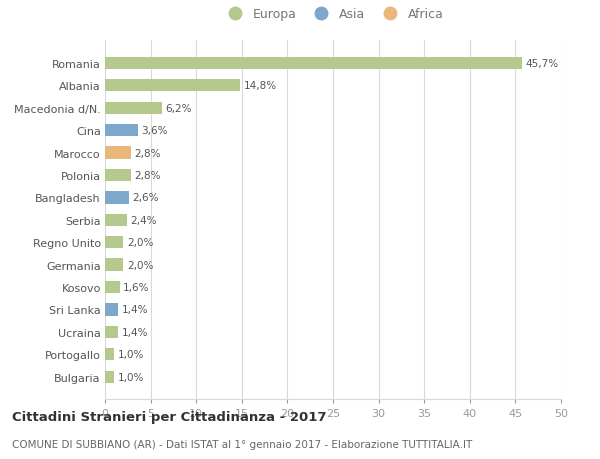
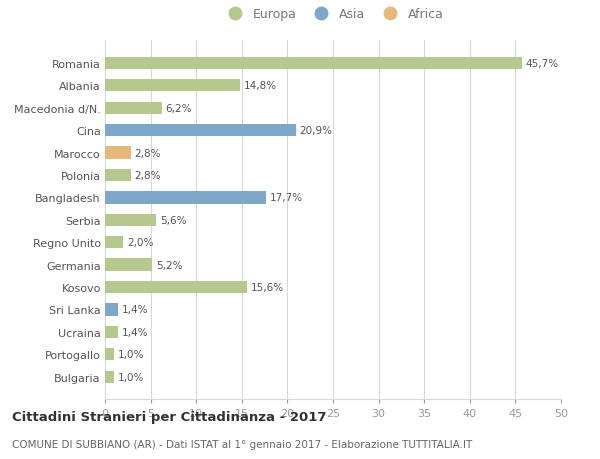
Cina: 3,6% -> 20,9%
Bangladesh: 2,6% -> 17,7%
Serbia: 2,4% -> 5,6%
Germania: 2,0% -> 5,2%
Kosovo: 1,6% -> 15,6%
